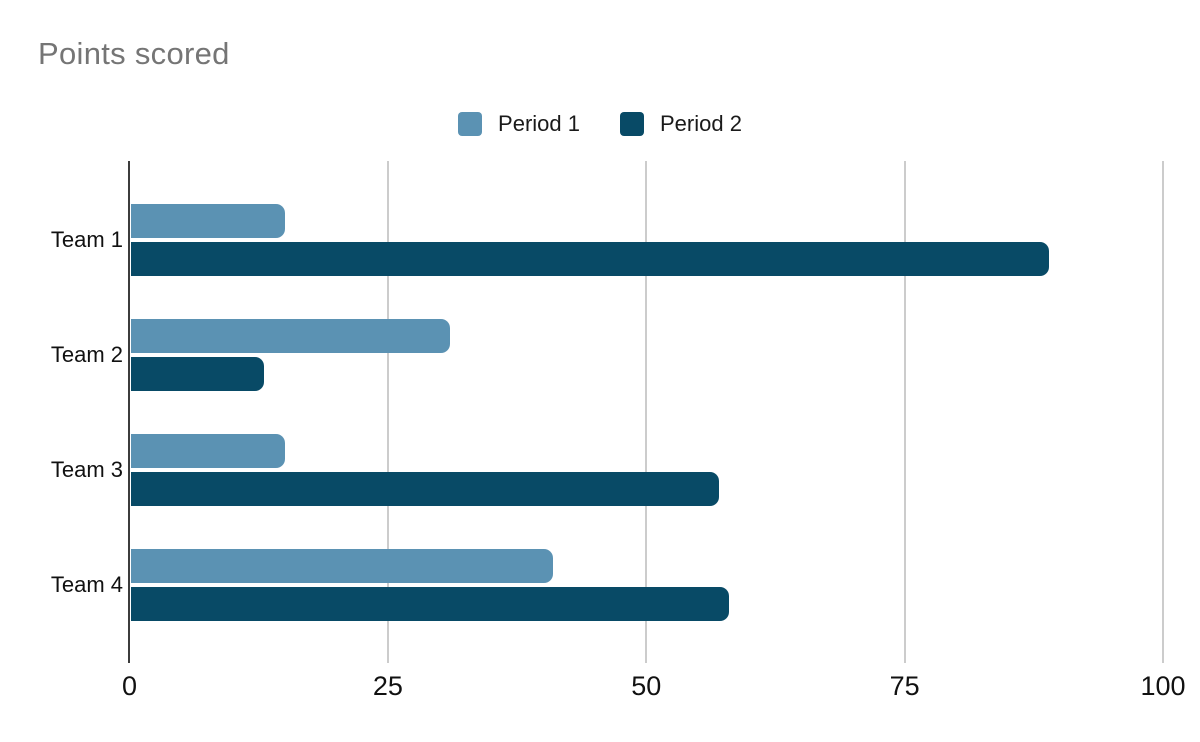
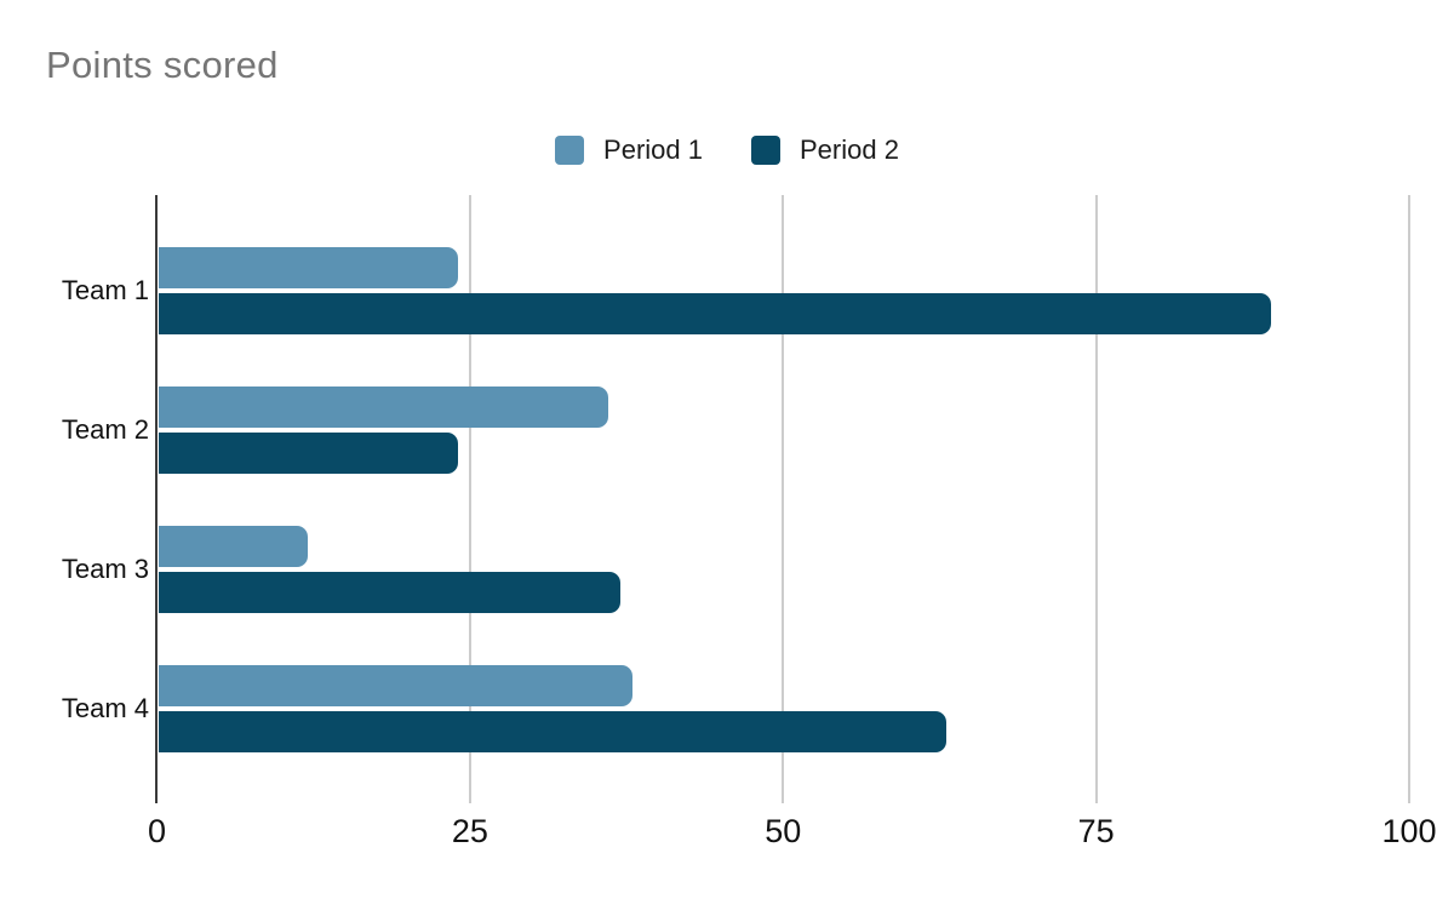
Period 1/Team 1: 15 -> 24
Period 1/Team 2: 31 -> 36
Period 2/Team 2: 13 -> 24
Period 1/Team 3: 15 -> 12
Period 2/Team 3: 57 -> 37
Period 1/Team 4: 41 -> 38
Period 2/Team 4: 58 -> 63
